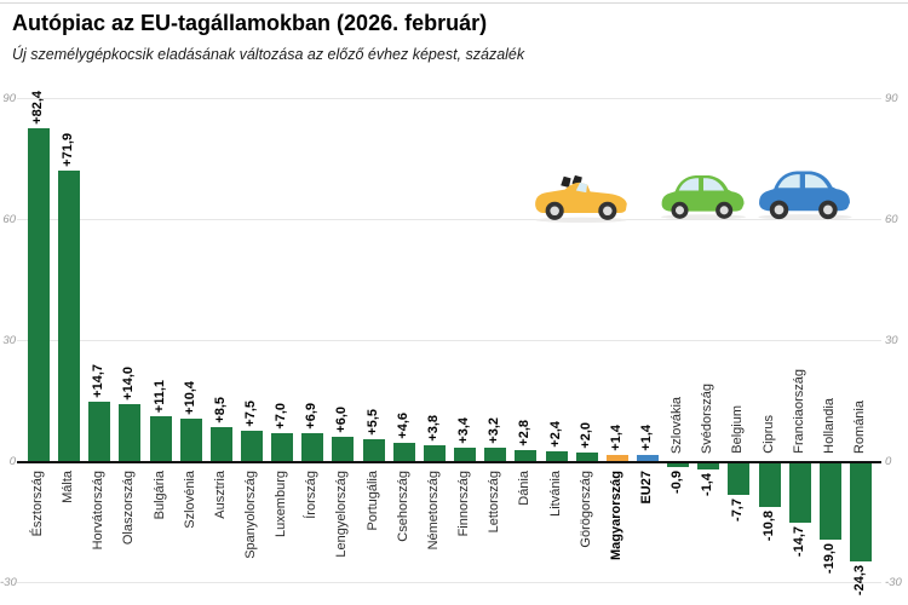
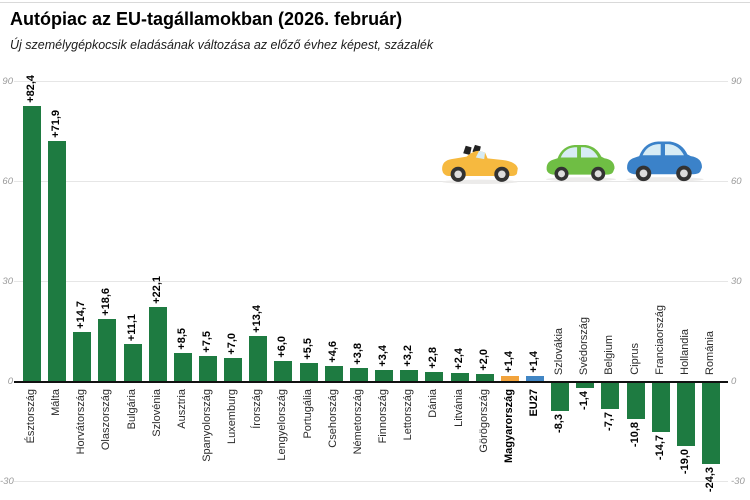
Olaszország: +14,0 -> +18,6
Szlovénia: +10,4 -> +22,1
Írország: +6,9 -> +13,4
Szlovákia: -0,9 -> -8,3
